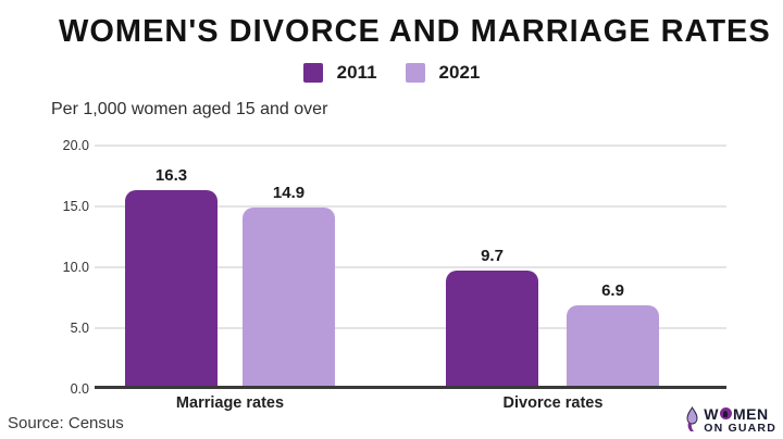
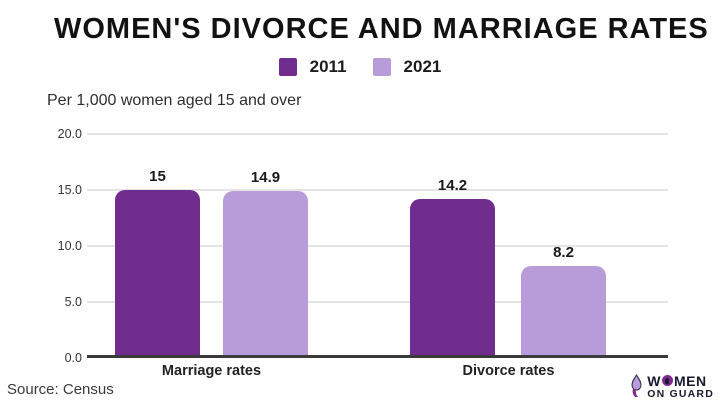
2011/Marriage rates: 16.3 -> 15
2011/Divorce rates: 9.7 -> 14.2
2021/Divorce rates: 6.9 -> 8.2
